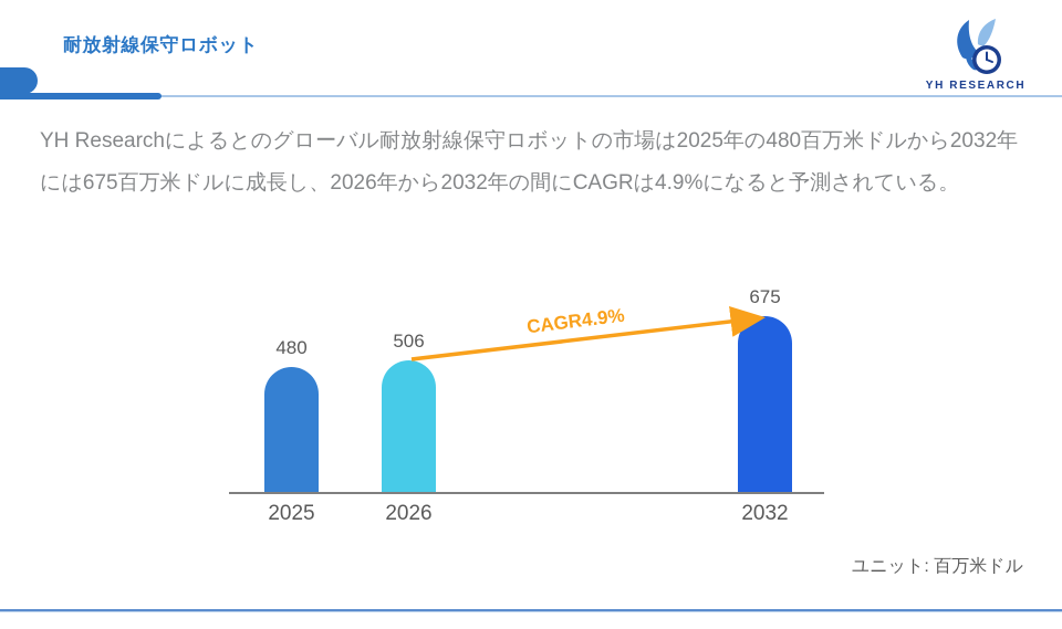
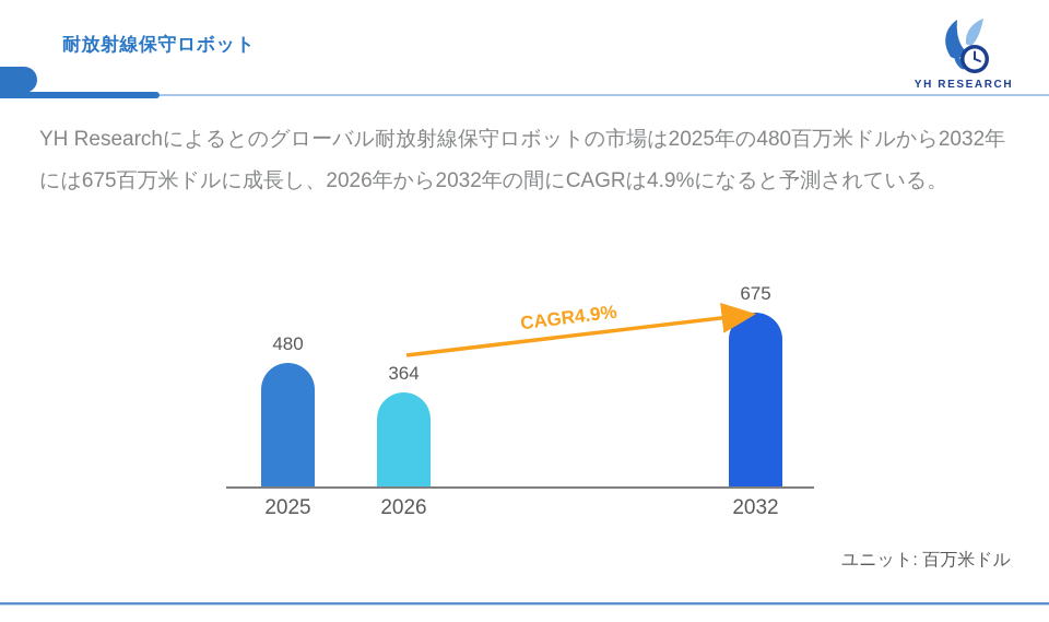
2026: 506 -> 364
